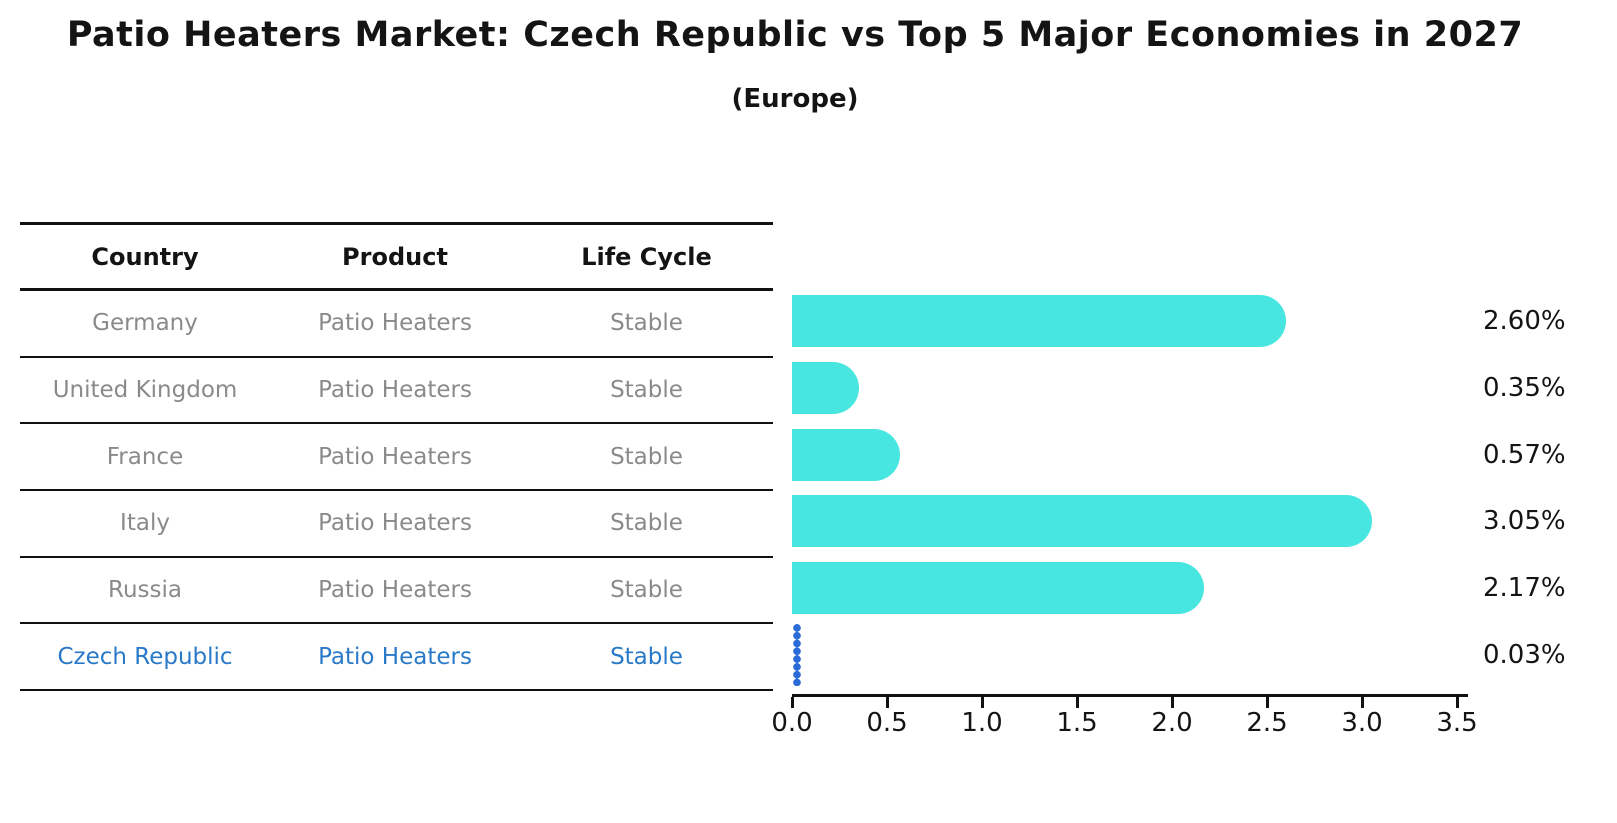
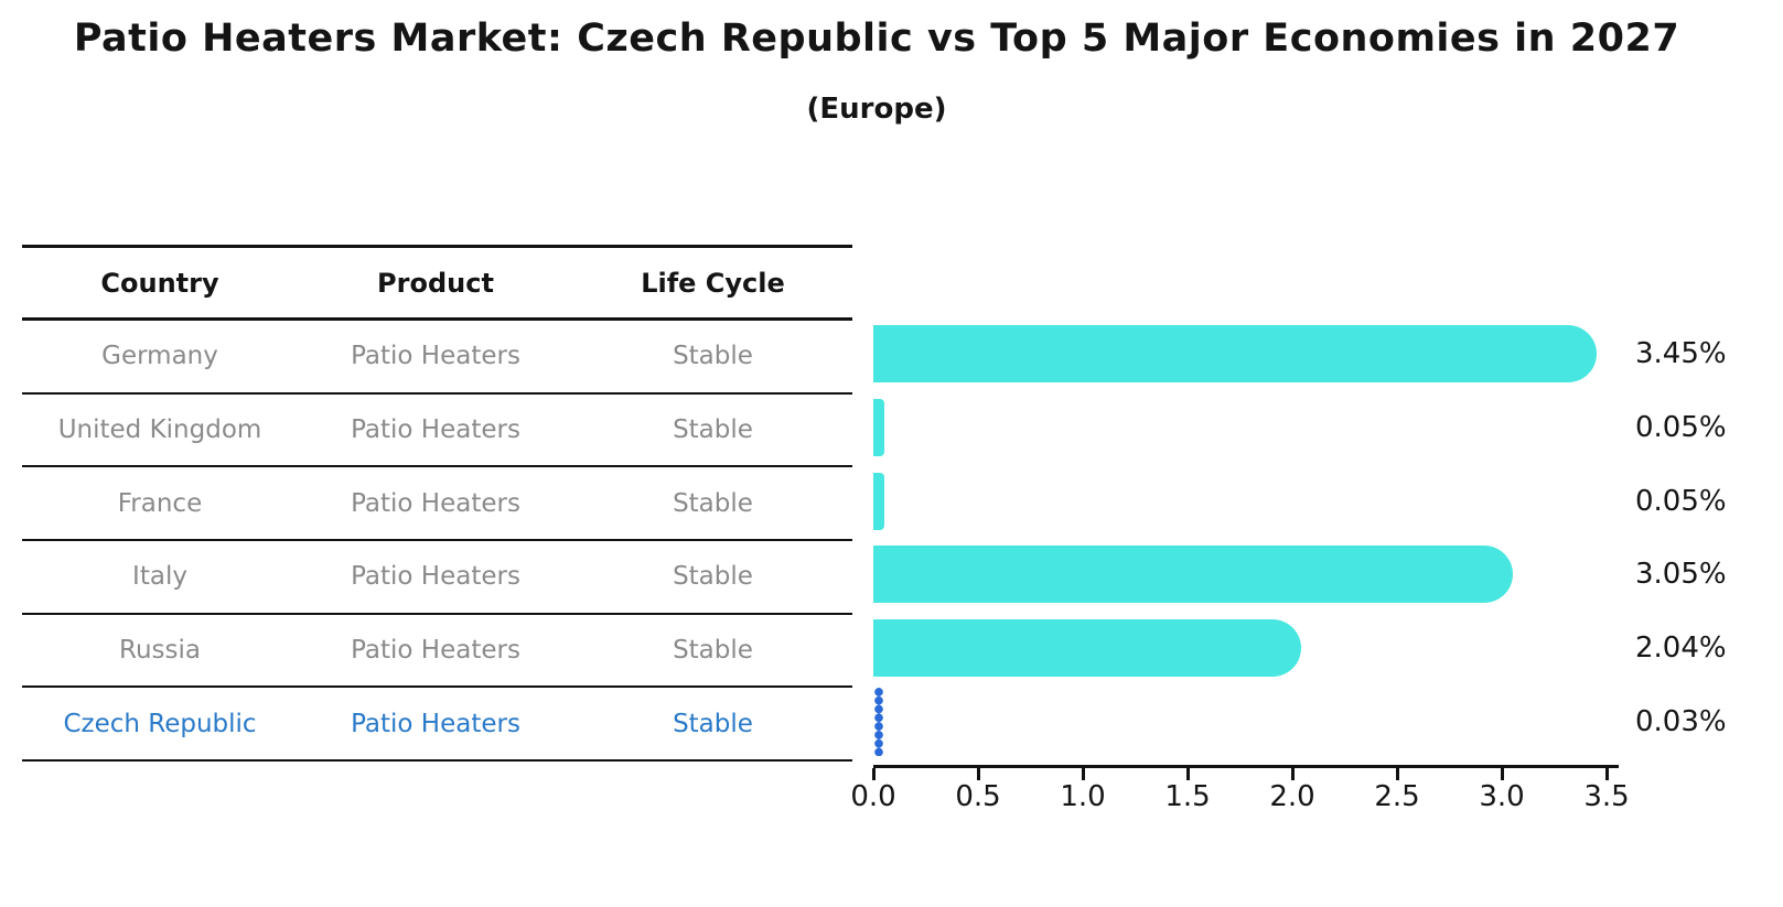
Germany: 2.60% -> 3.45%
United Kingdom: 0.35% -> 0.05%
France: 0.57% -> 0.05%
Russia: 2.17% -> 2.04%
